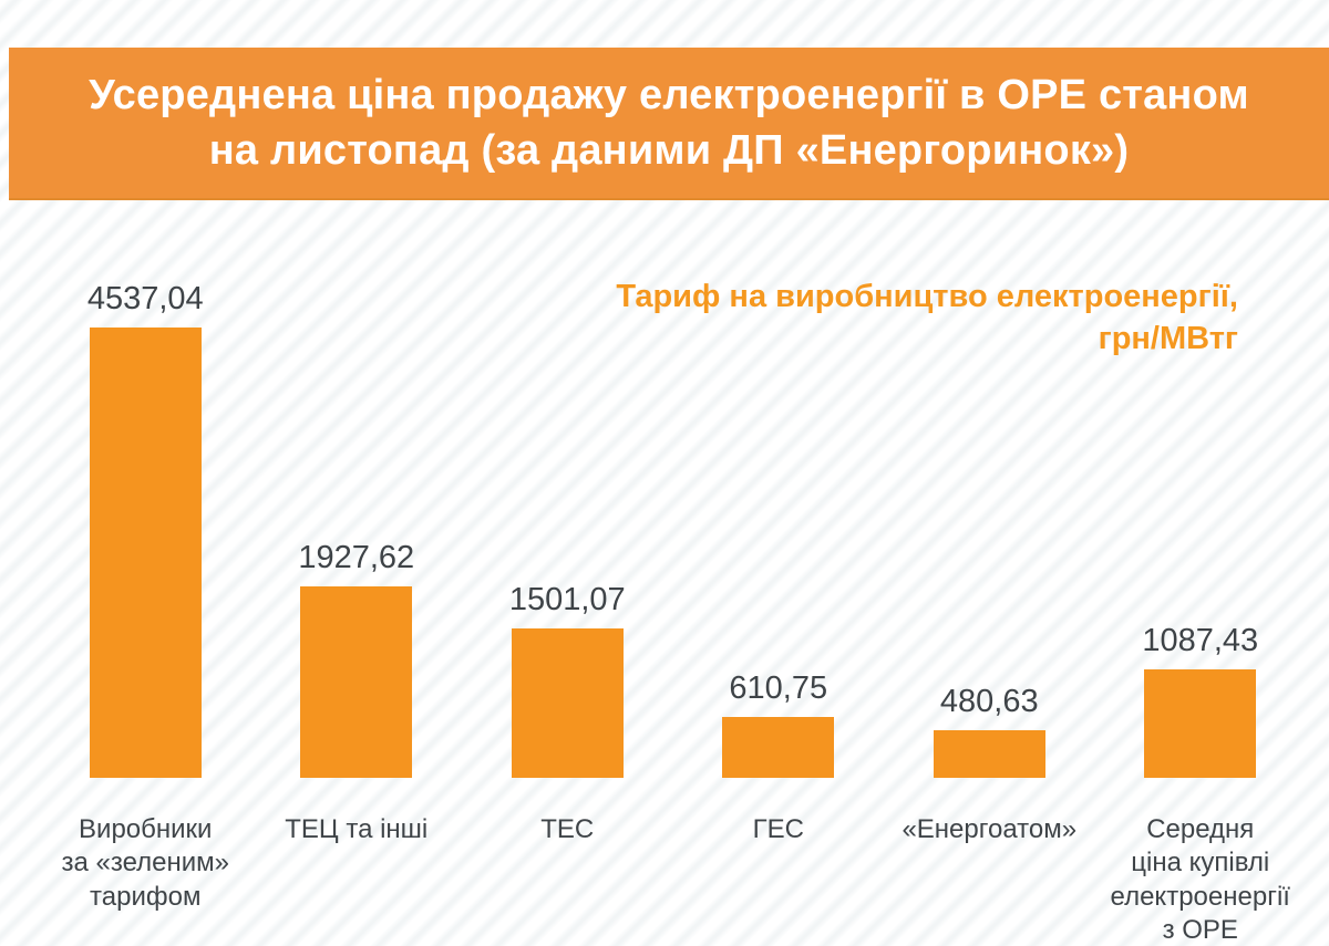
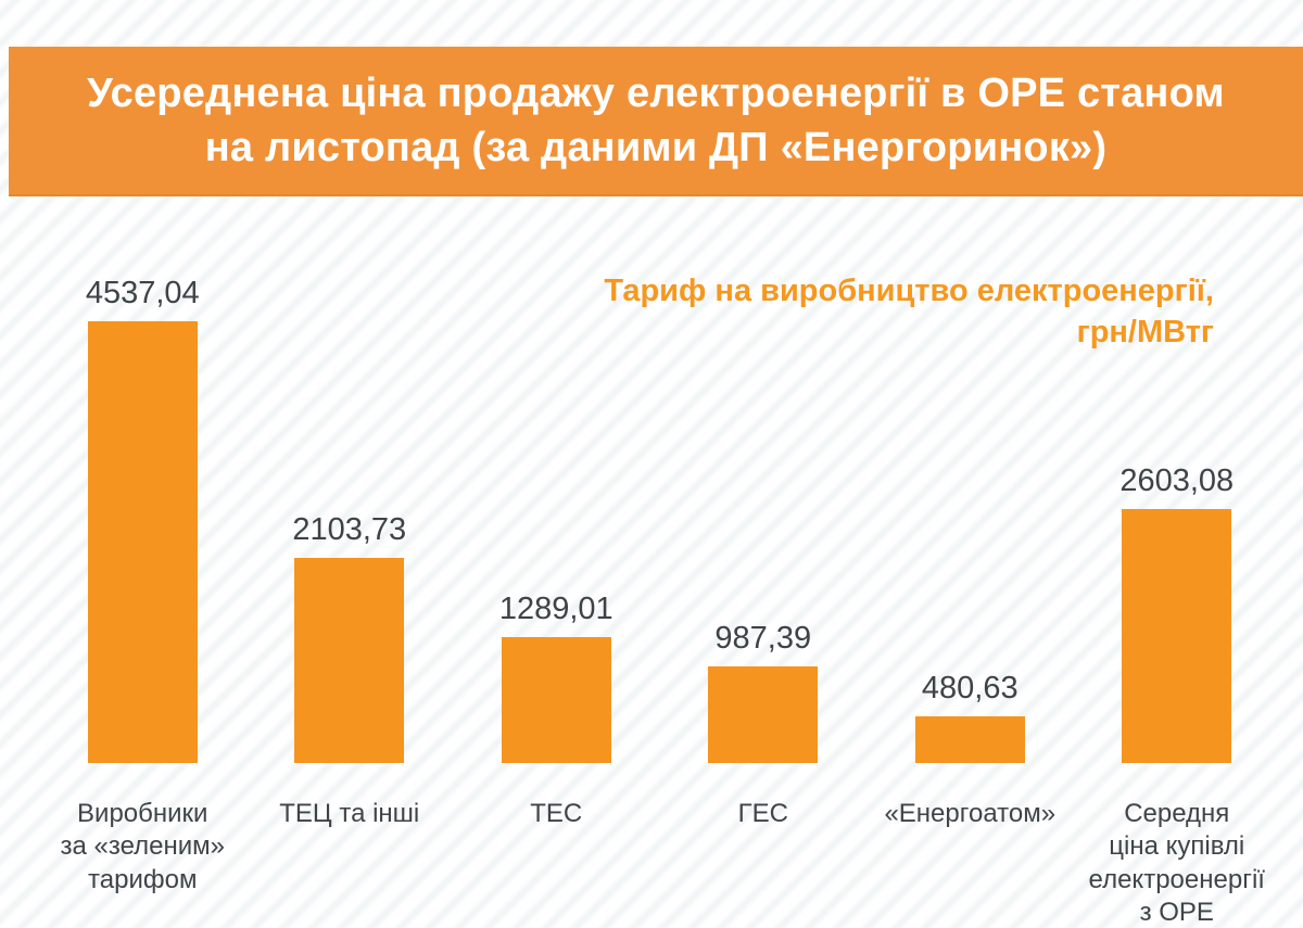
ТЕЦ та інші: 1927,62 -> 2103,73
ТЕС: 1501,07 -> 1289,01
ГЕС: 610,75 -> 987,39
Середня ціна купівлі електроенергії з ОРЕ: 1087,43 -> 2603,08
